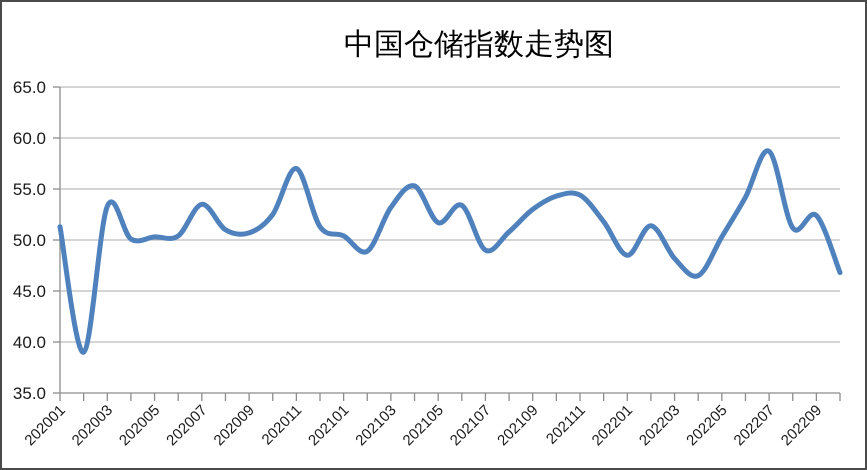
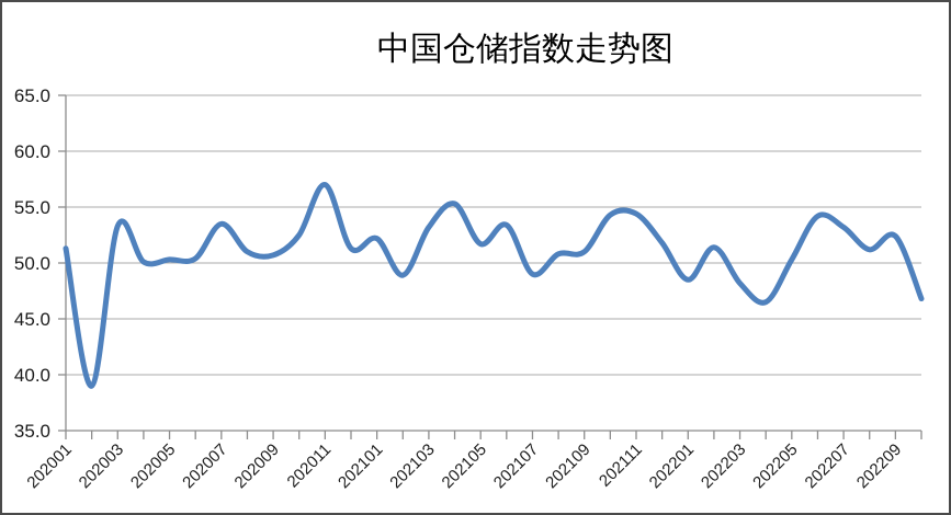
202101: 50.4 -> 52.2
202109: 53.0 -> 51.0
202207: 58.7 -> 53.2
